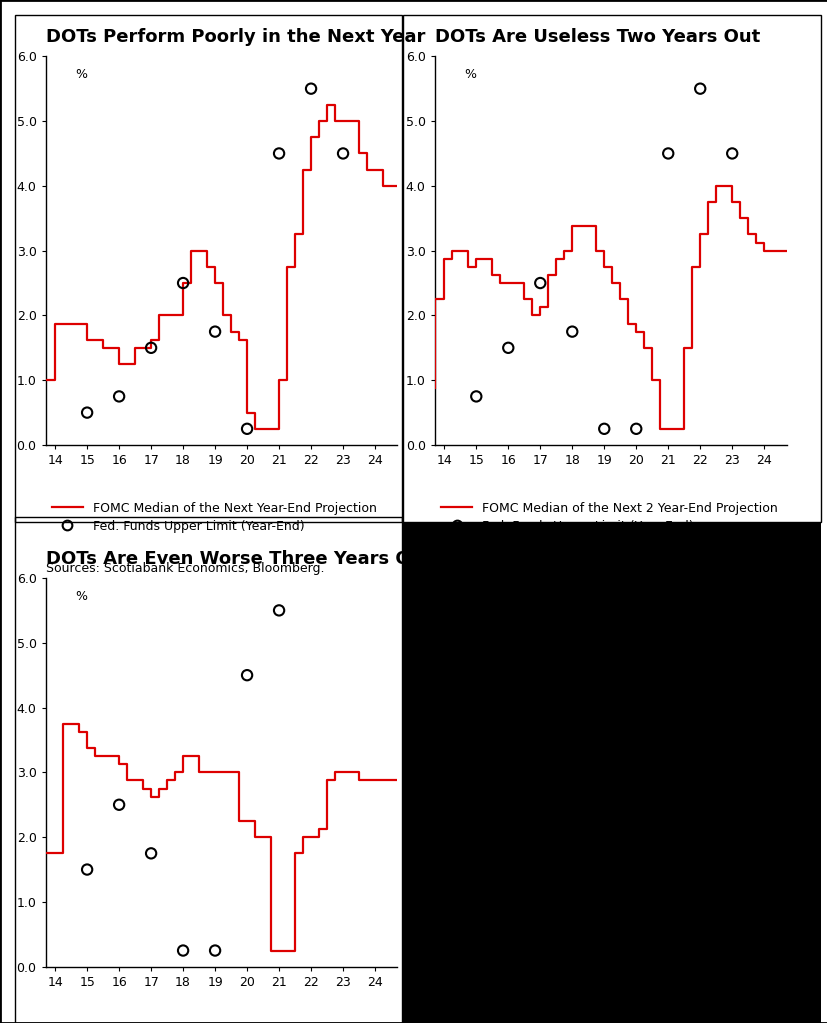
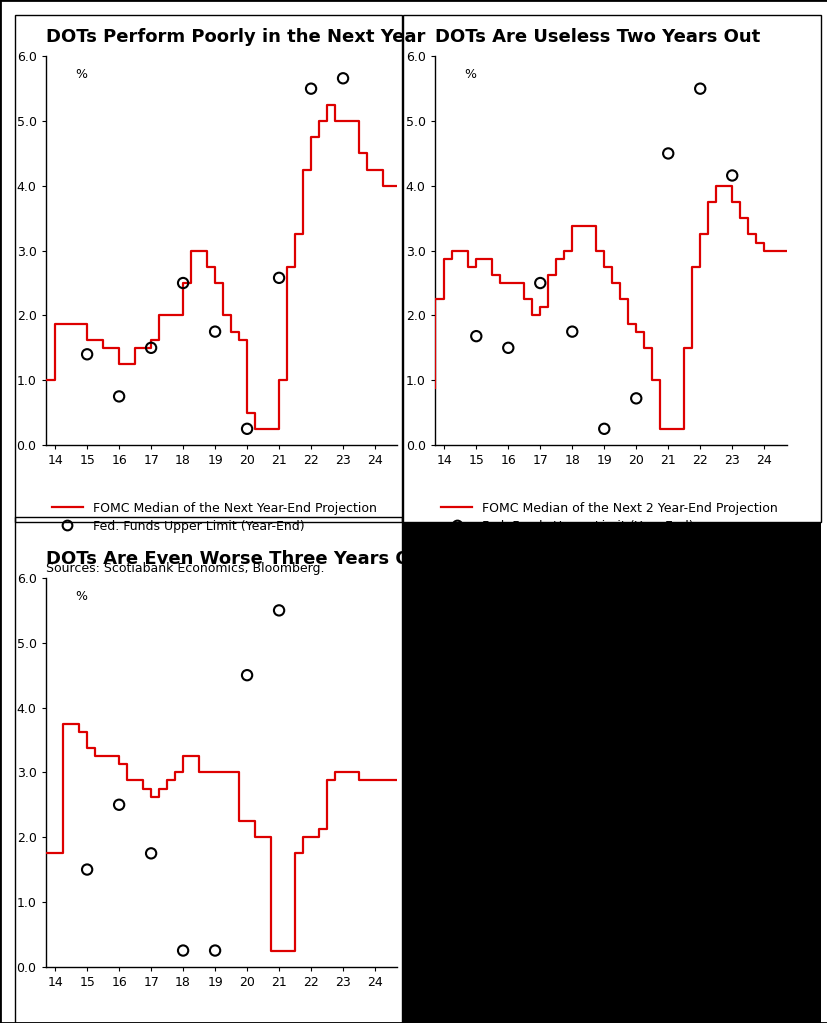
DOTs Perform Poorly in the Next Year/Fed. Funds Upper Limit (Year-End)/15: 0.50 -> 1.40
DOTs Perform Poorly in the Next Year/Fed. Funds Upper Limit (Year-End)/21: 4.50 -> 2.58
DOTs Perform Poorly in the Next Year/Fed. Funds Upper Limit (Year-End)/23: 4.50 -> 5.66
DOTs Are Useless Two Years Out/Fed. Funds Upper Limit (Year-End)/15: 0.75 -> 1.68
DOTs Are Useless Two Years Out/Fed. Funds Upper Limit (Year-End)/20: 0.25 -> 0.72
DOTs Are Useless Two Years Out/Fed. Funds Upper Limit (Year-End)/23: 4.50 -> 4.16
